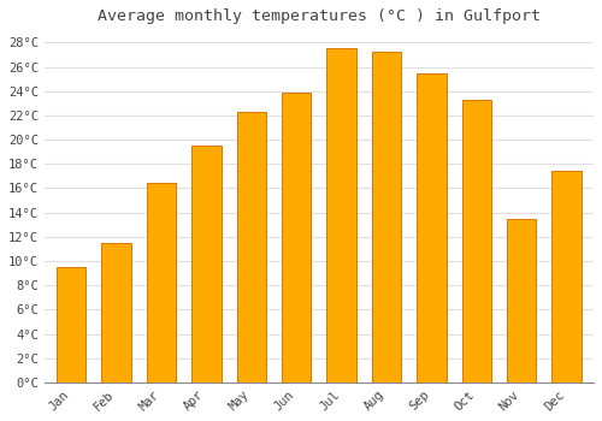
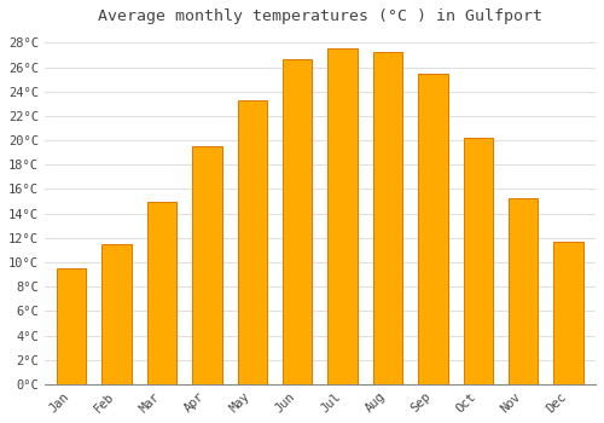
Mar: 16.4°C -> 15.0°C
May: 22.3°C -> 23.3°C
Jun: 23.9°C -> 26.6°C
Oct: 23.3°C -> 20.2°C
Nov: 13.5°C -> 15.3°C
Dec: 17.4°C -> 11.7°C
